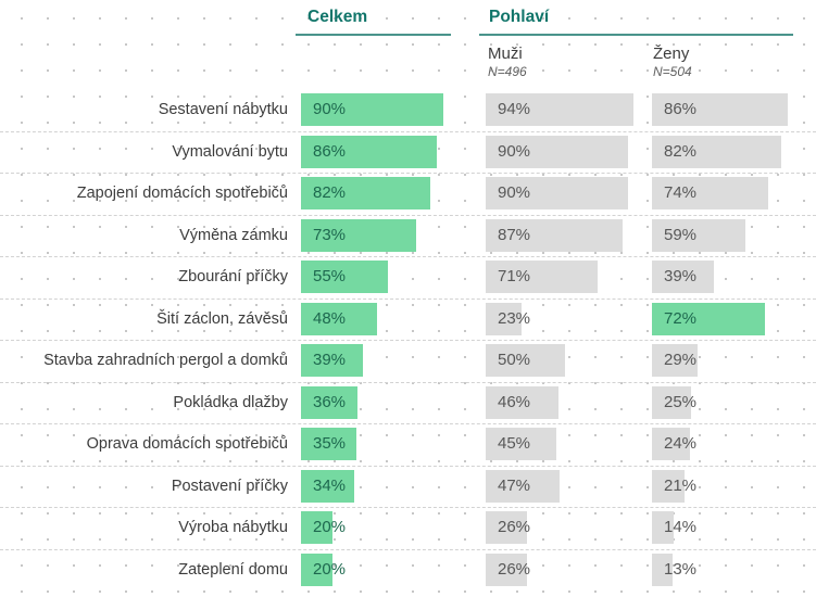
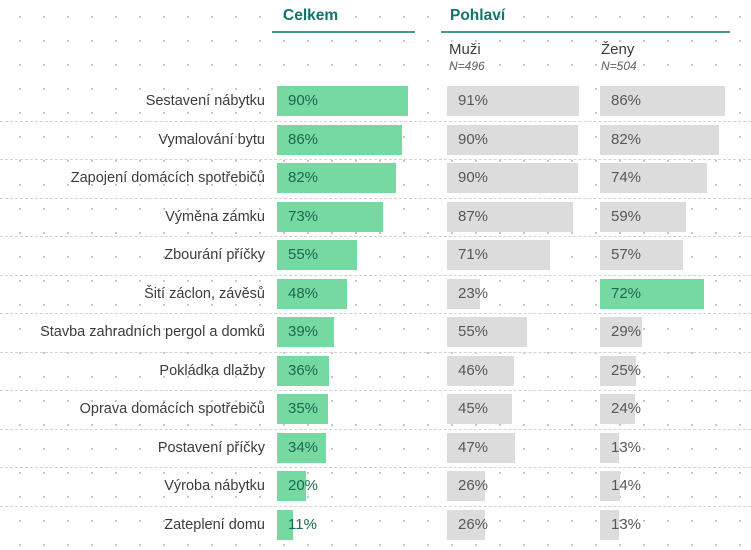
Muži/Sestavení nábytku: 94% -> 91%
Ženy/Zbourání příčky: 39% -> 57%
Muži/Stavba zahradních pergol a domků: 50% -> 55%
Ženy/Postavení příčky: 21% -> 13%
Celkem/Zateplení domu: 20% -> 11%
